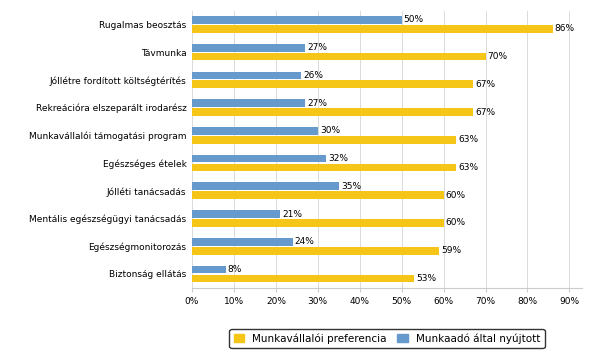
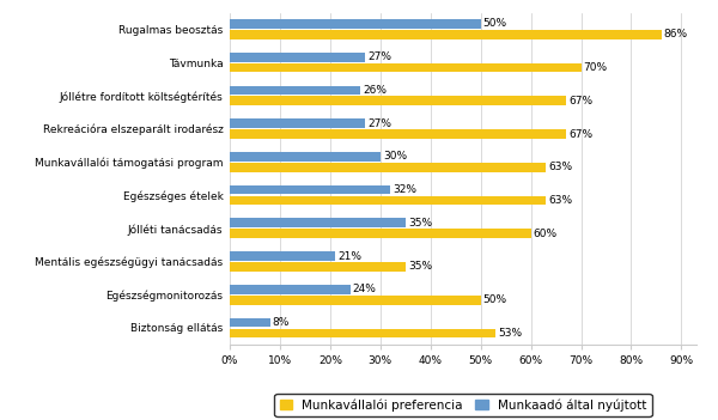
Munkavállalói preferencia/Mentális egészségügyi tanácsadás: 60% -> 35%
Munkavállalói preferencia/Egészségmonitorozás: 59% -> 50%
